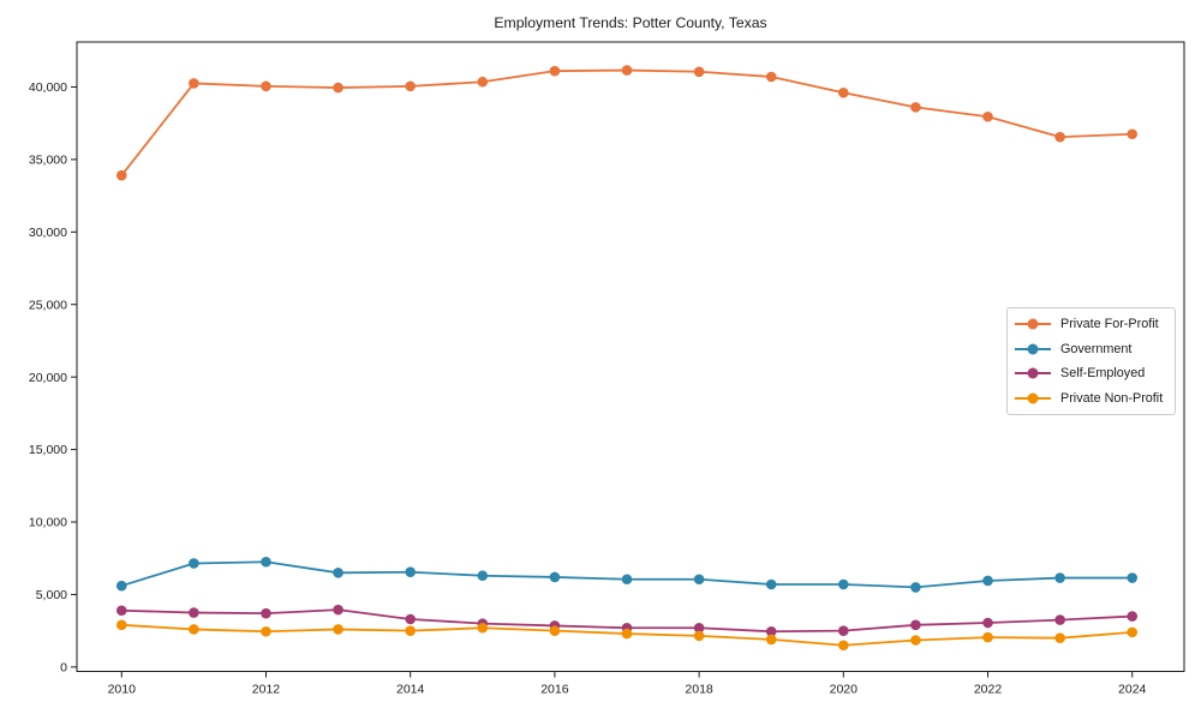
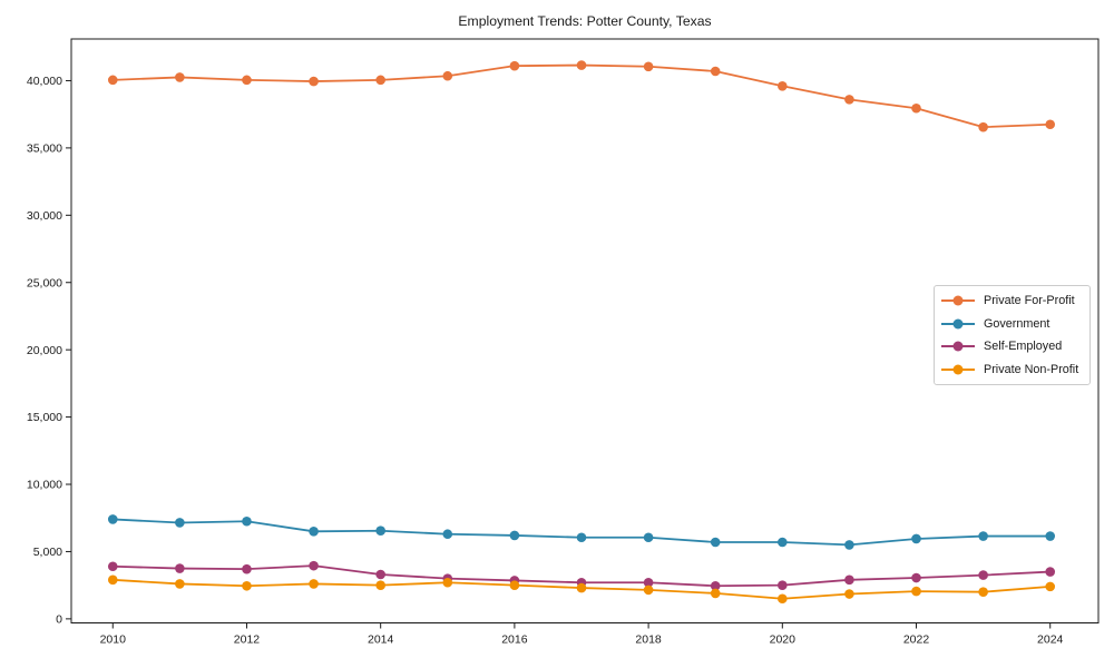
Private For-Profit/2010: 33900 -> 40000
Government/2010: 5600 -> 7400
